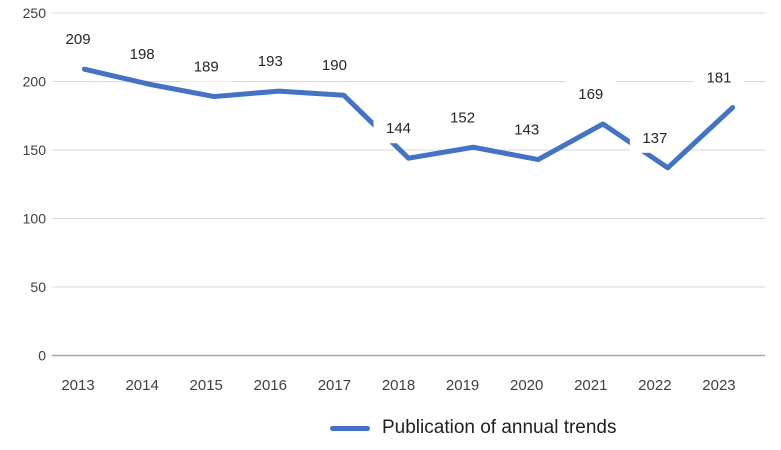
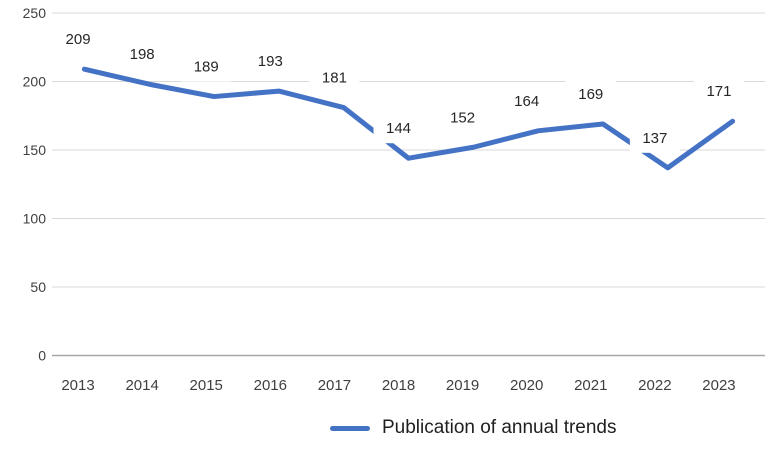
2017: 190 -> 181
2020: 143 -> 164
2023: 181 -> 171
